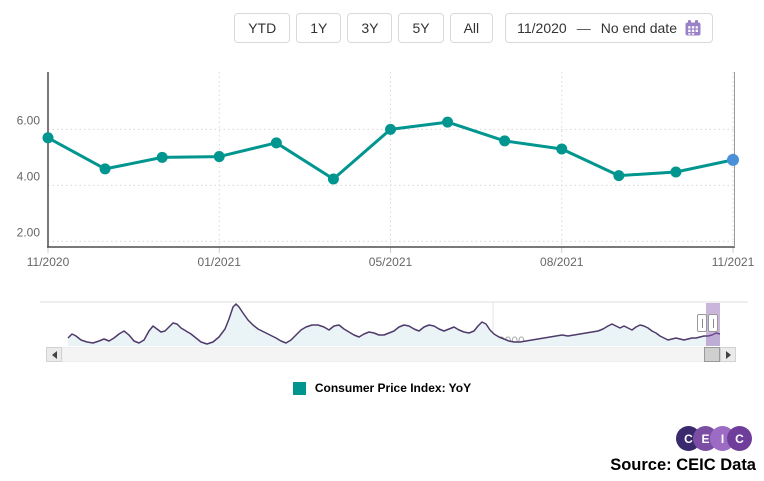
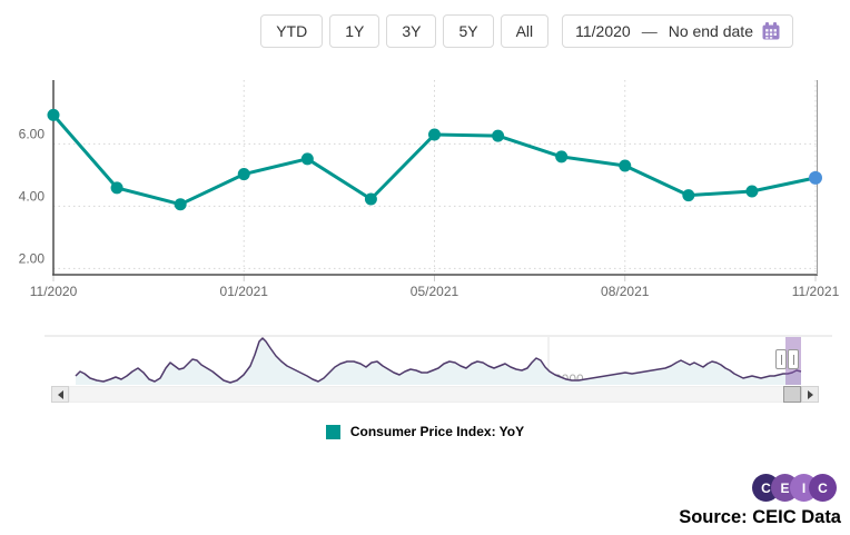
11/2020: 5.7 -> 6.9
01/2021: 5.0 -> 4.1
05/2021: 6.0 -> 6.3
